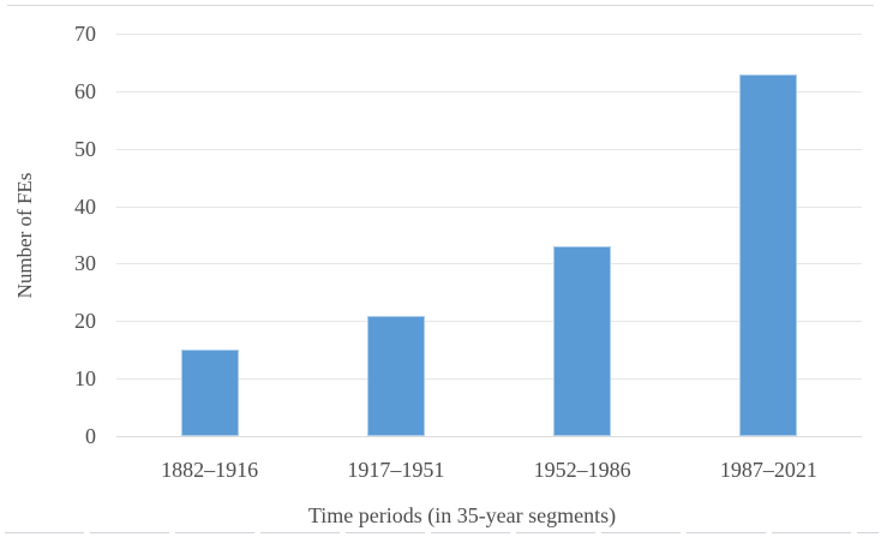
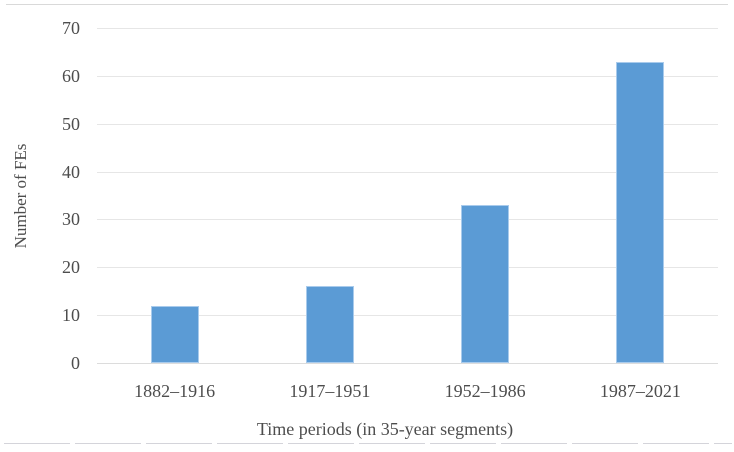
1882–1916: 15 -> 12
1917–1951: 21 -> 16
